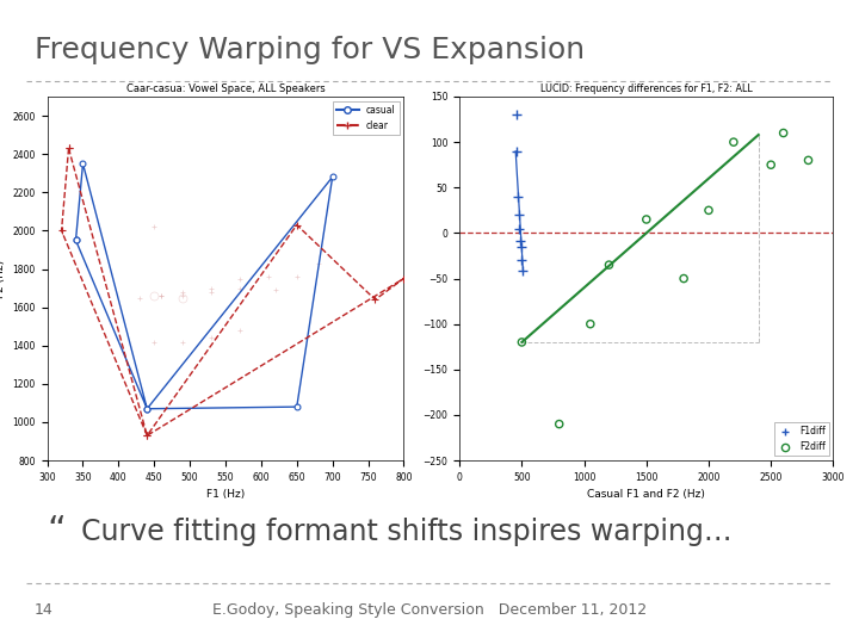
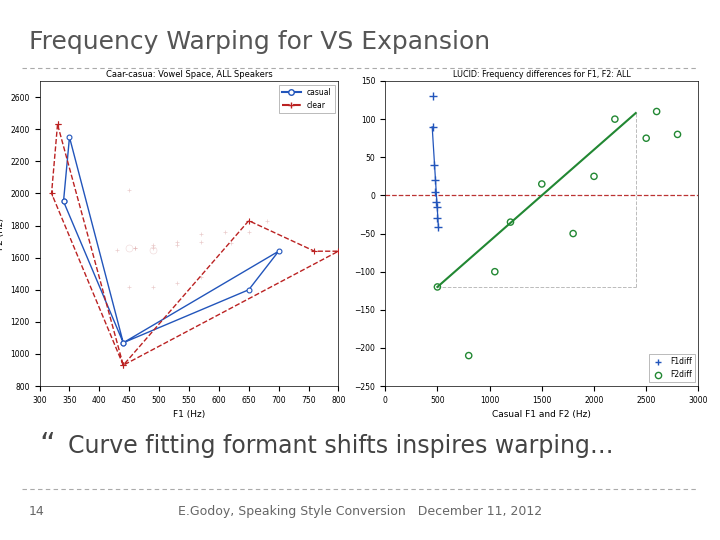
Caar-casua: Vowel Space, ALL Speakers/casual/650: 1080 -> 1400
Caar-casua: Vowel Space, ALL Speakers/clear/650: 2030 -> 1830
Caar-casua: Vowel Space, ALL Speakers/casual/700: 2280 -> 1640
Caar-casua: Vowel Space, ALL Speakers/clear/800: 1750 -> 1640
